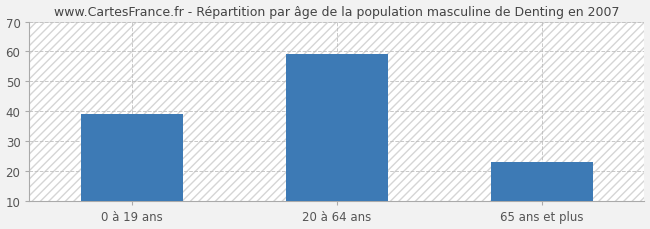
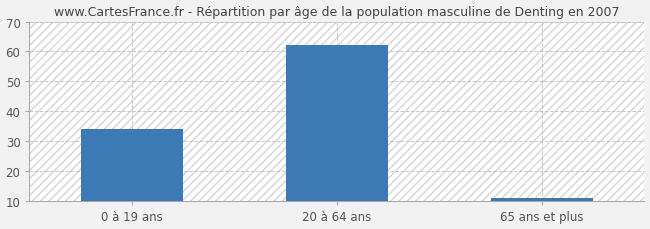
0 à 19 ans: 39 -> 34
20 à 64 ans: 59 -> 62
65 ans et plus: 23 -> 11
